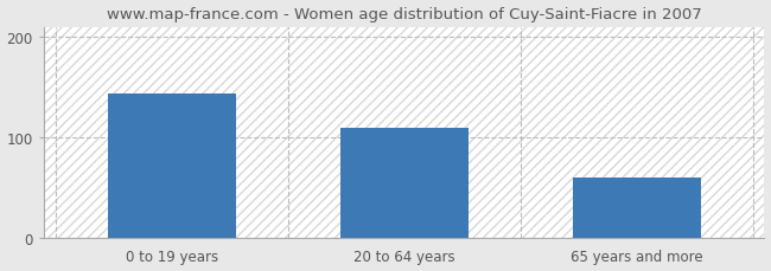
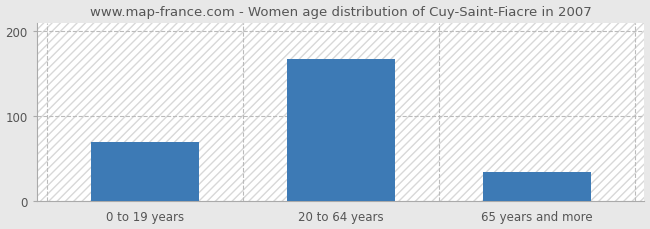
0 to 19 years: 144 -> 70
20 to 64 years: 110 -> 168
65 years and more: 60 -> 35
